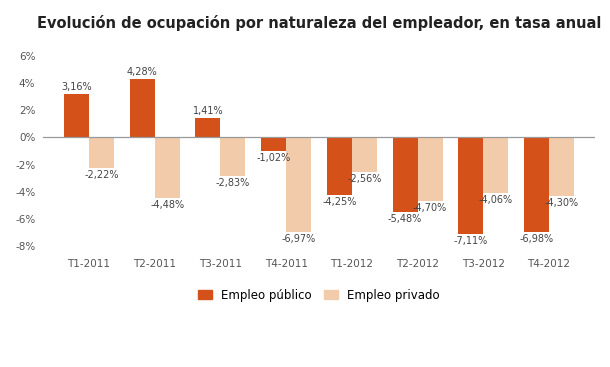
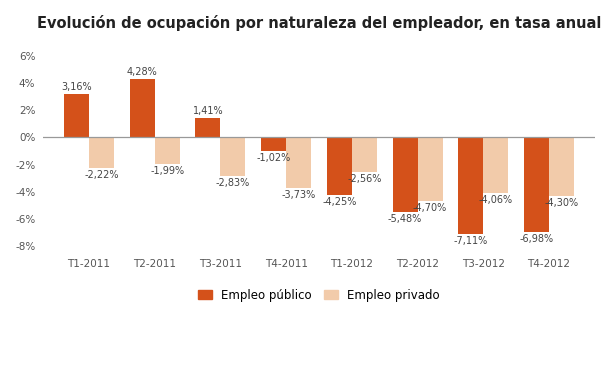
Empleo privado/T2-2011: -4,48% -> -1,99%
Empleo privado/T4-2011: -6,97% -> -3,73%
